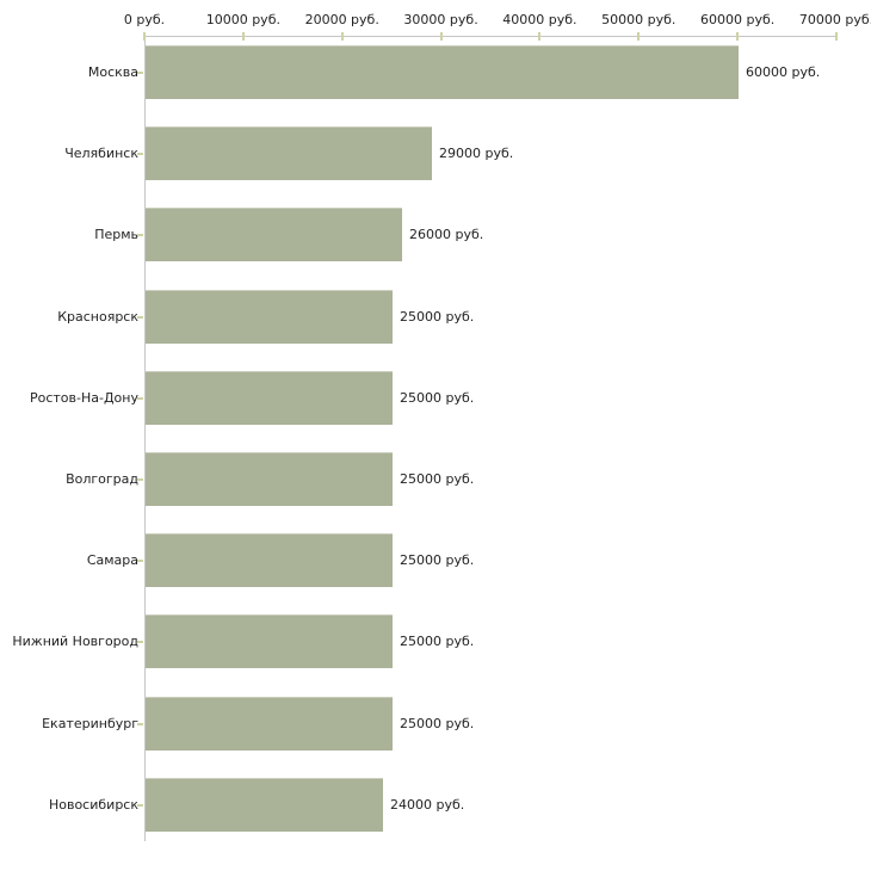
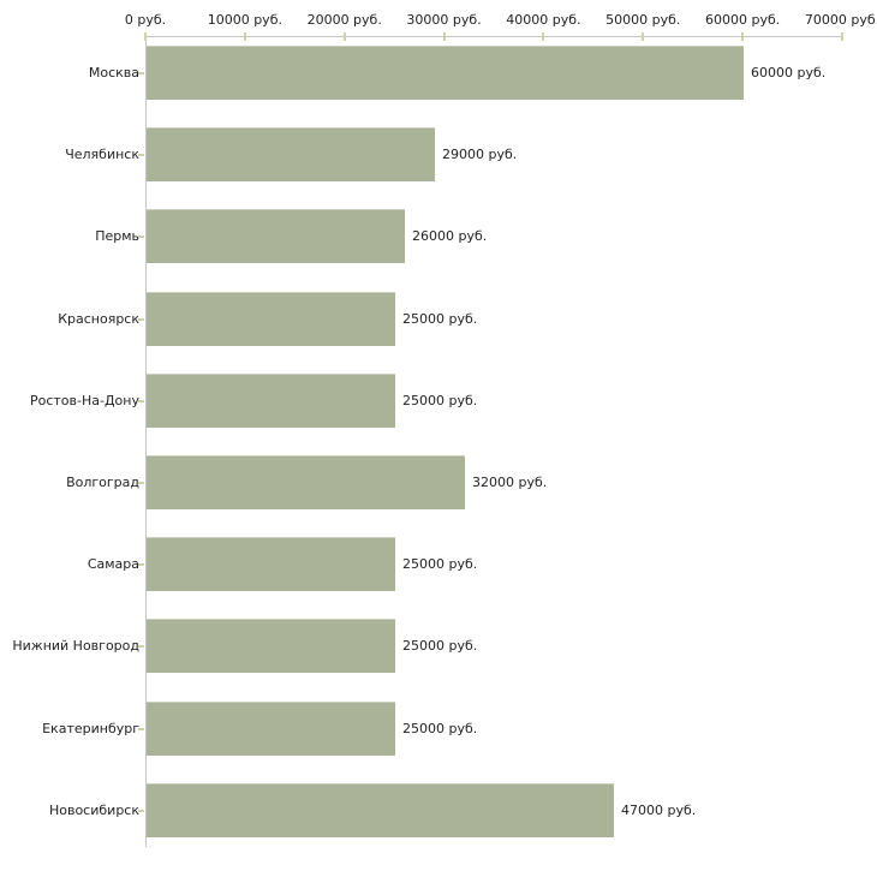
Волгоград: 25000 -> 32000
Новосибирск: 24000 -> 47000
